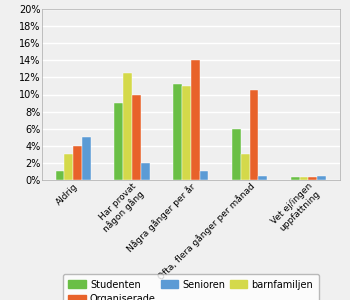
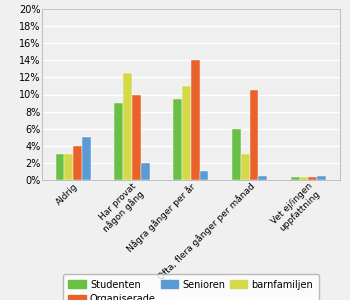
Studenten/Aldrig: 1.0% -> 3.0%
Studenten/Några gånger per år: 11.2% -> 9.5%
